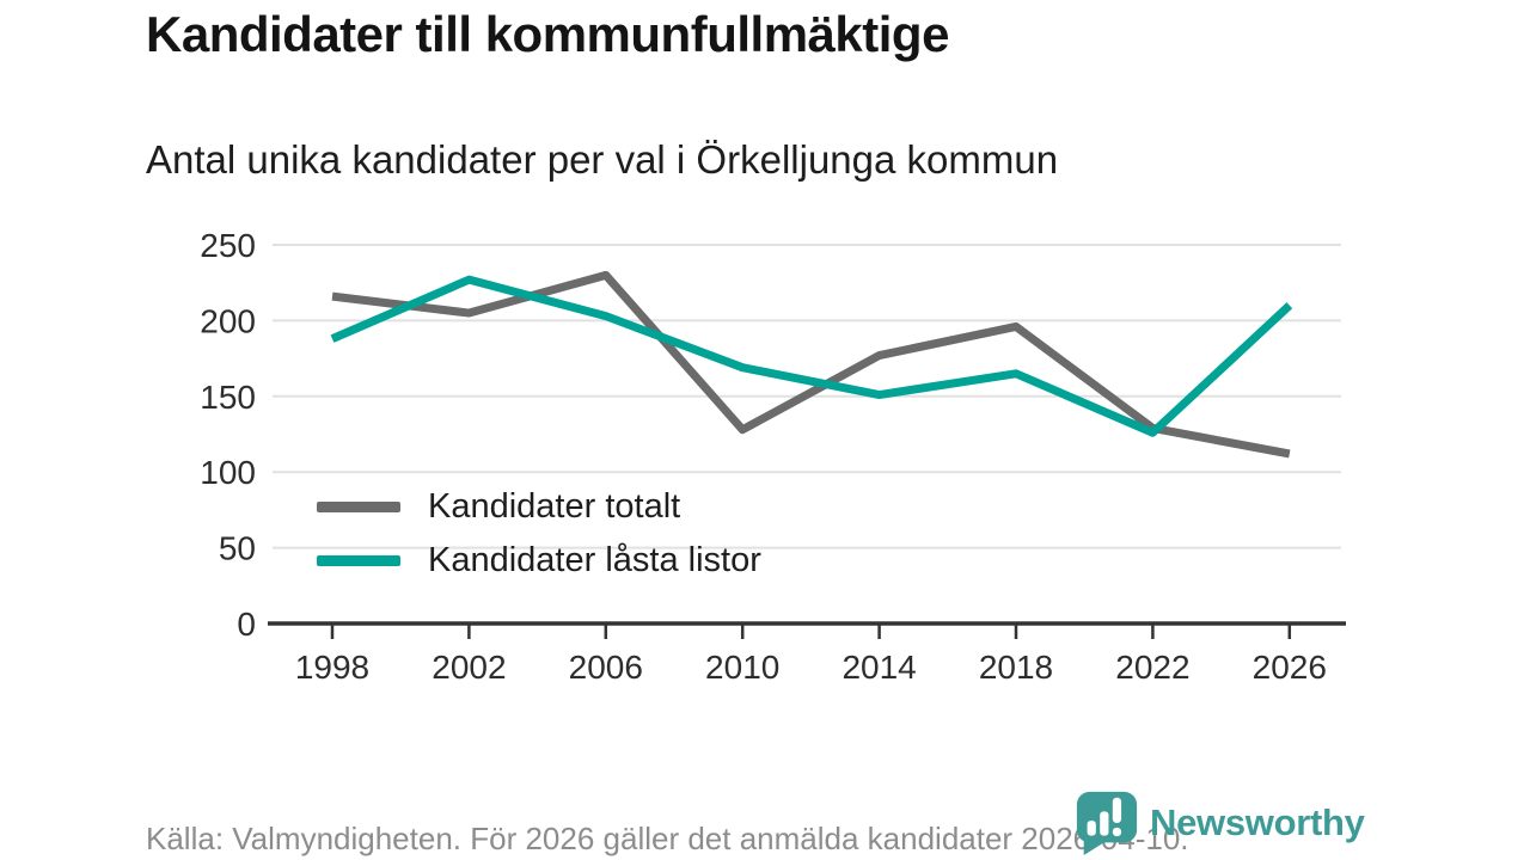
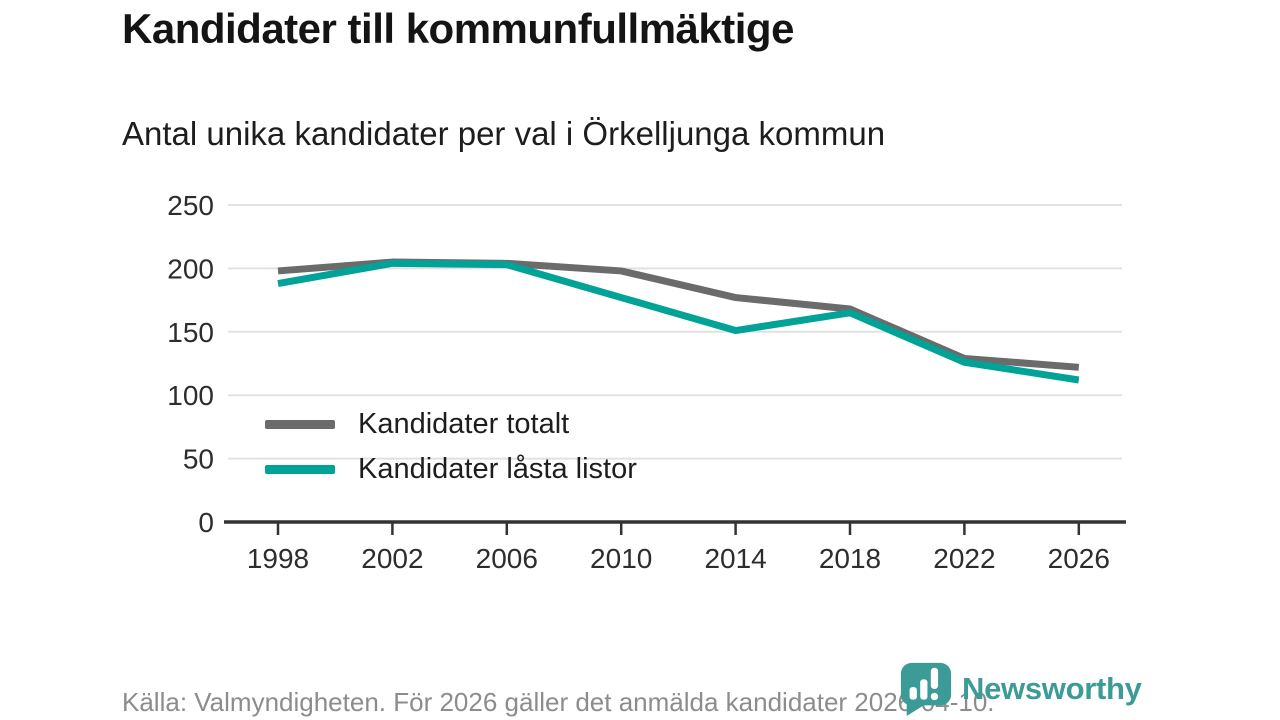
Kandidater totalt/1998: 216 -> 198
Kandidater låsta listor/2002: 227 -> 204
Kandidater totalt/2006: 230 -> 204
Kandidater totalt/2010: 128 -> 198
Kandidater låsta listor/2010: 169 -> 177
Kandidater totalt/2018: 196 -> 168
Kandidater totalt/2026: 112 -> 122
Kandidater låsta listor/2026: 210 -> 112
